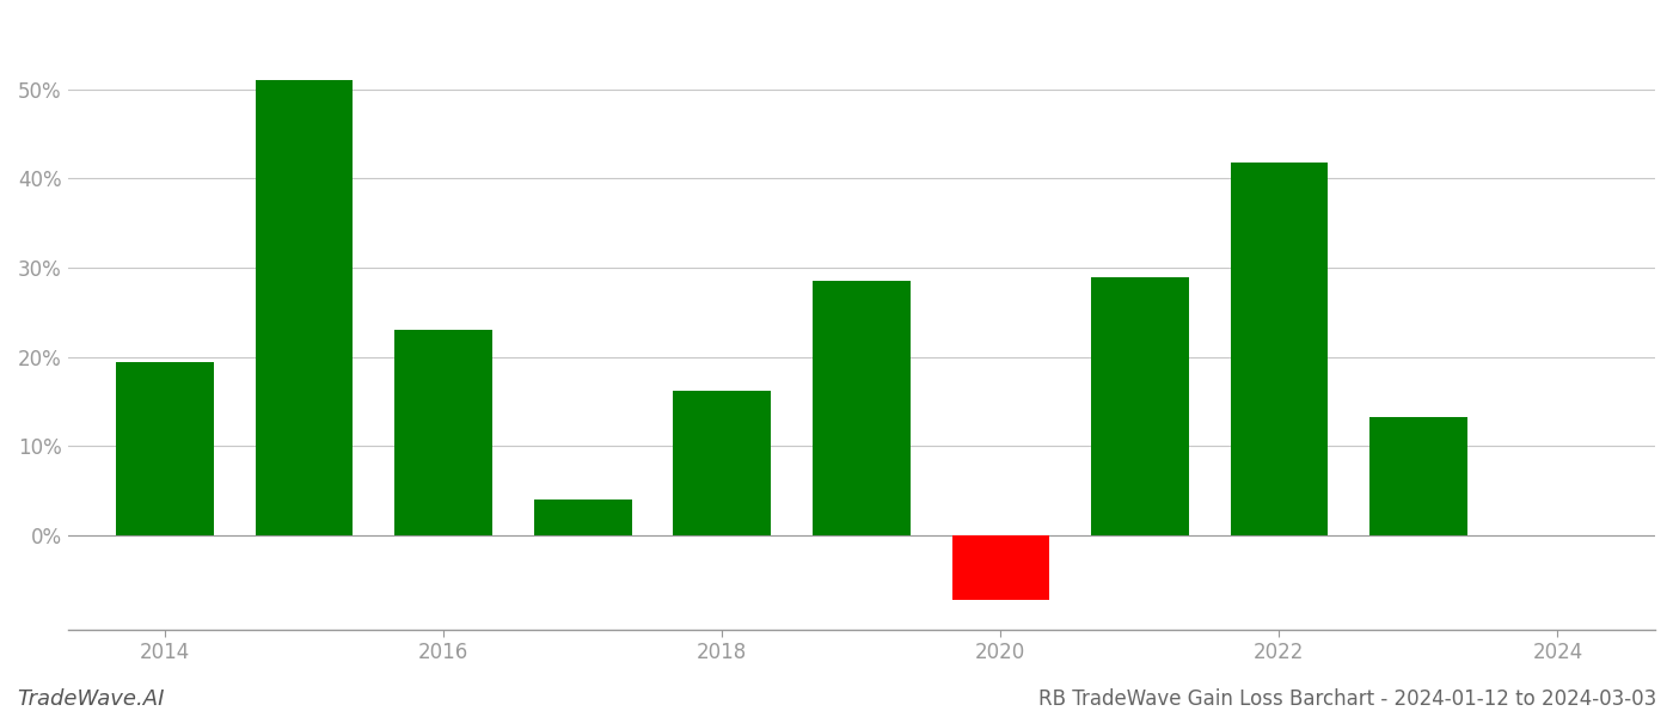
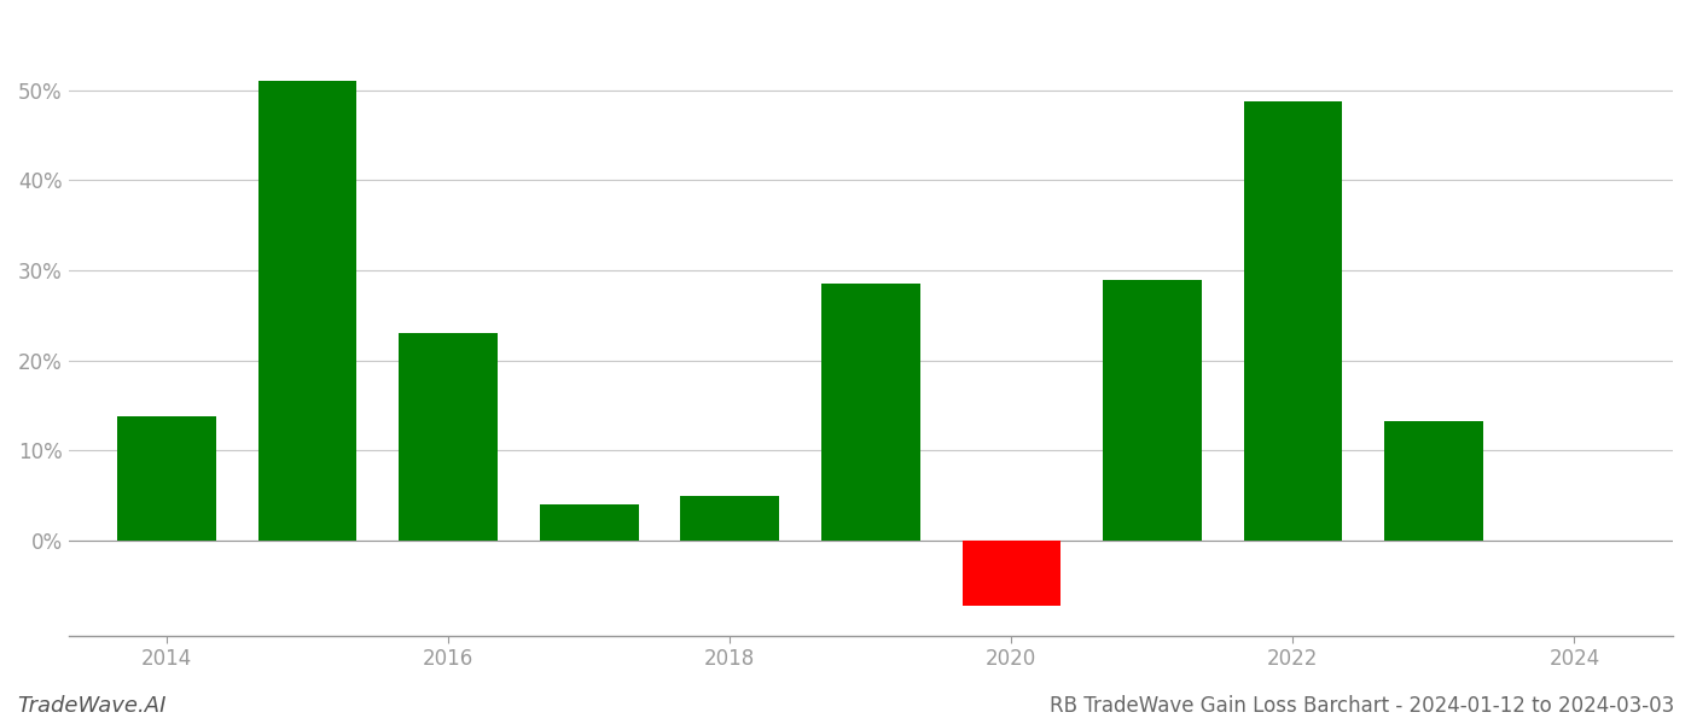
2014: 19.4% -> 13.8%
2018: 16.2% -> 5.0%
2022: 41.8% -> 48.7%
